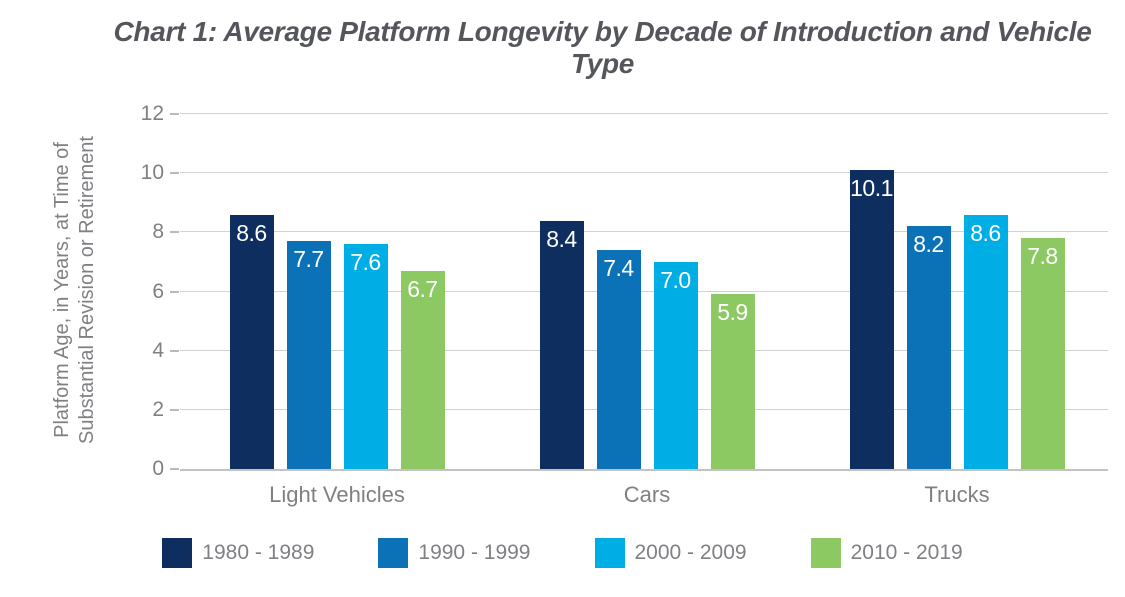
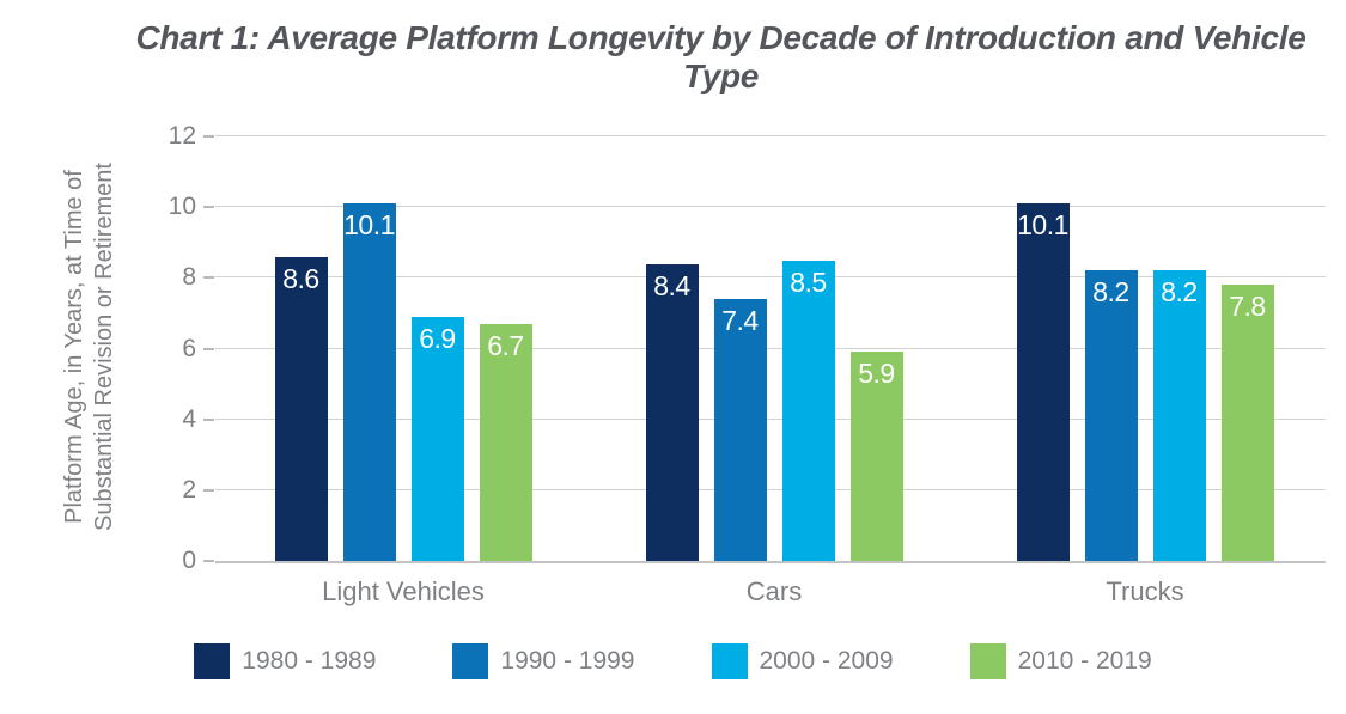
1990 - 1999/Light Vehicles: 7.7 -> 10.1
2000 - 2009/Light Vehicles: 7.6 -> 6.9
2000 - 2009/Cars: 7.0 -> 8.5
2000 - 2009/Trucks: 8.6 -> 8.2
